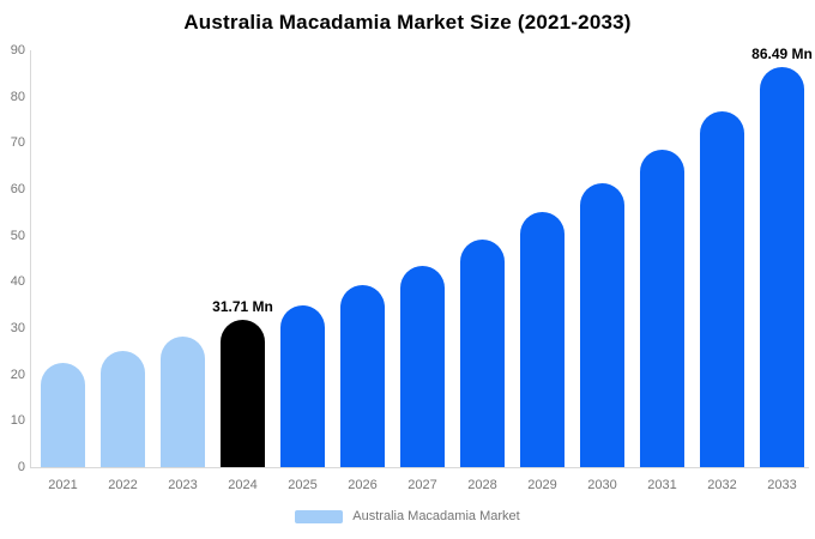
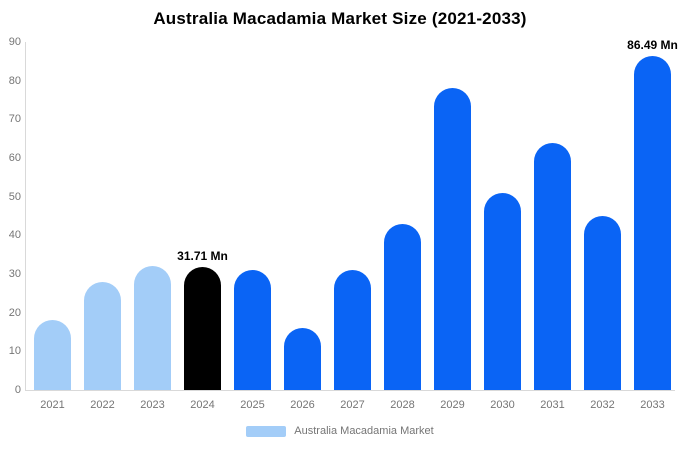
2021: 22 -> 18
2022: 25 -> 28
2023: 28 -> 32
2025: 35 -> 31
2026: 39 -> 16
2027: 44 -> 31
2028: 49 -> 43
2029: 55 -> 78
2030: 61 -> 51
2031: 69 -> 64
2032: 77 -> 45
